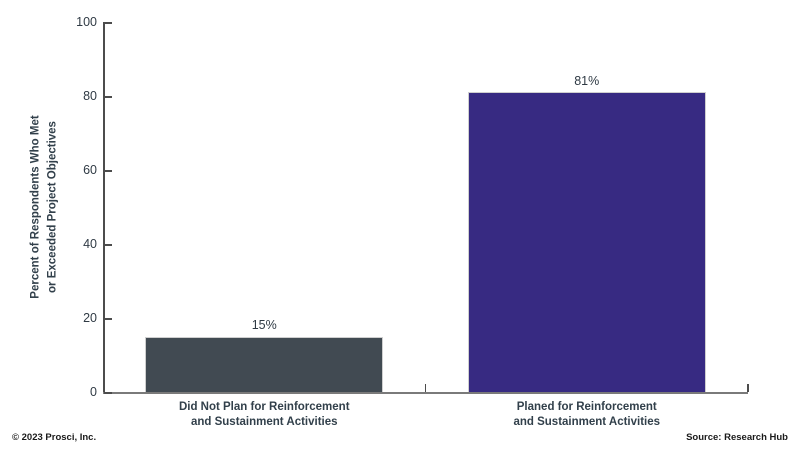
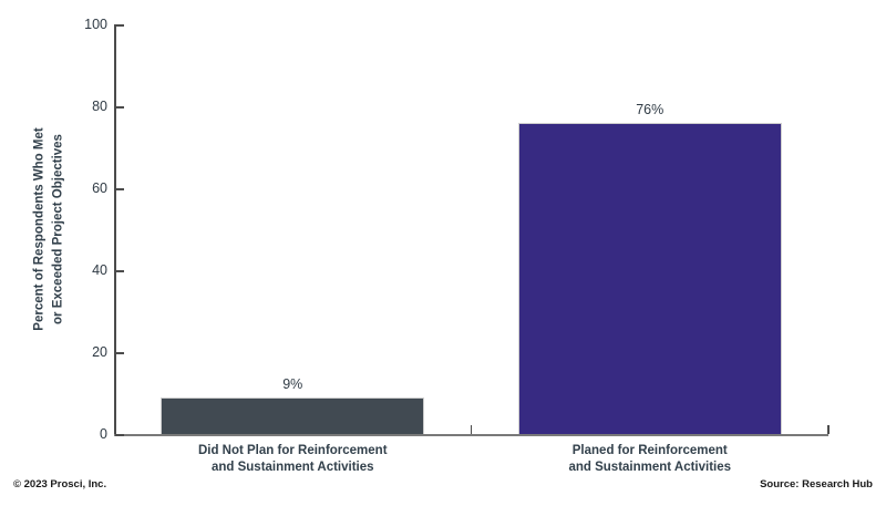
Did Not Plan for Reinforcement and Sustainment Activities: 15% -> 9%
Planed for Reinforcement and Sustainment Activities: 81% -> 76%
